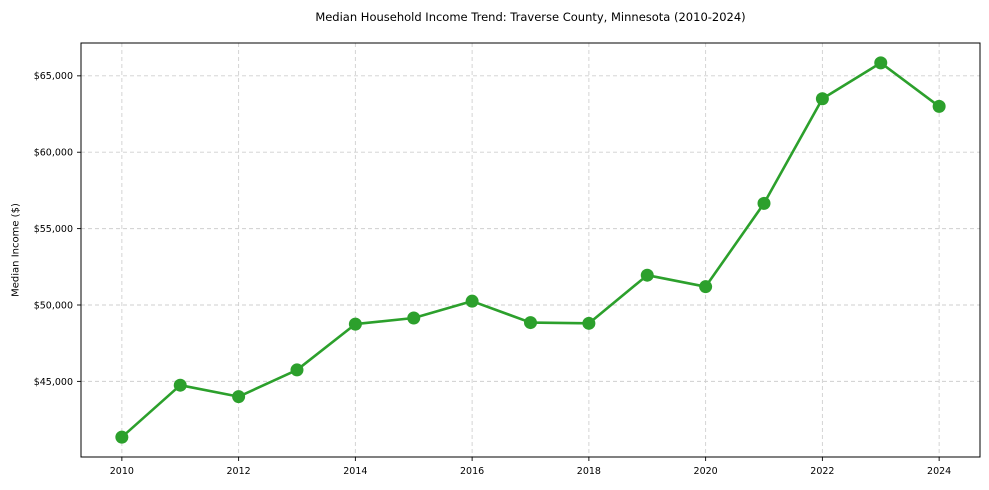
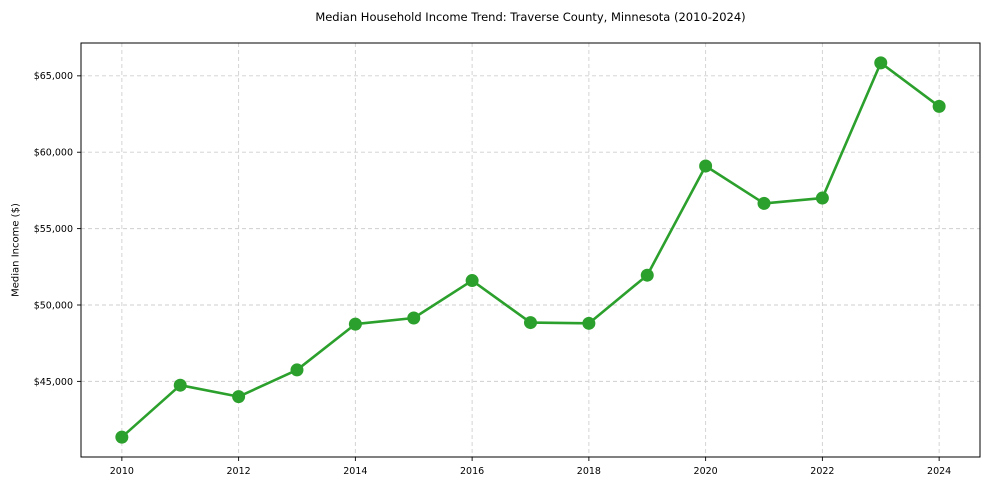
2016: $50200 -> $51600
2020: $51200 -> $59100
2022: $63500 -> $57000
